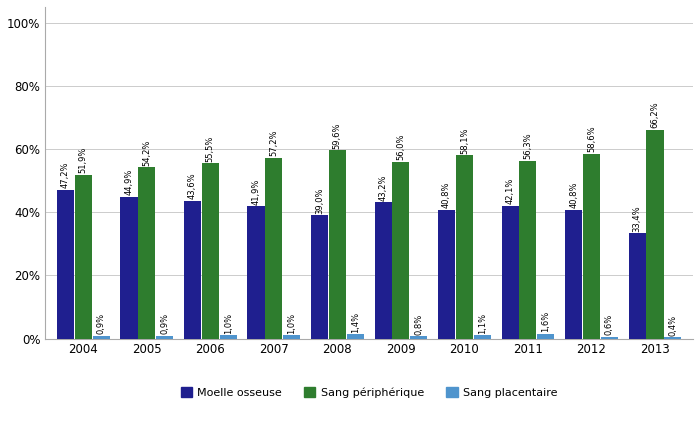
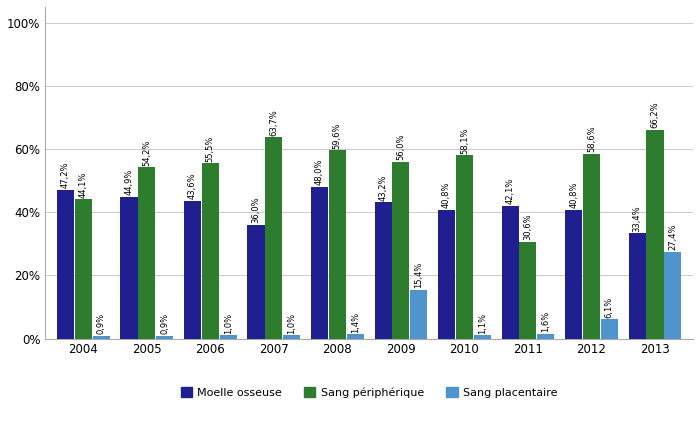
Sang périphérique/2004: 51,9% -> 44,1%
Moelle osseuse/2007: 41,9% -> 36,0%
Sang périphérique/2007: 57,2% -> 63,7%
Moelle osseuse/2008: 39,0% -> 48,0%
Sang placentaire/2009: 0,8% -> 15,4%
Sang périphérique/2011: 56,3% -> 30,6%
Sang placentaire/2012: 0,6% -> 6,1%
Sang placentaire/2013: 0,4% -> 27,4%
